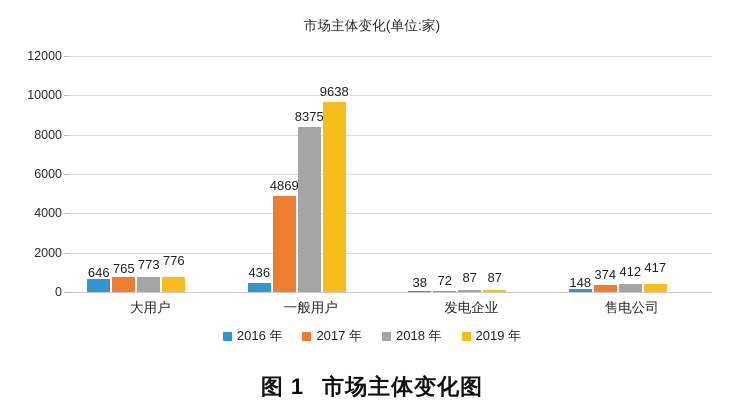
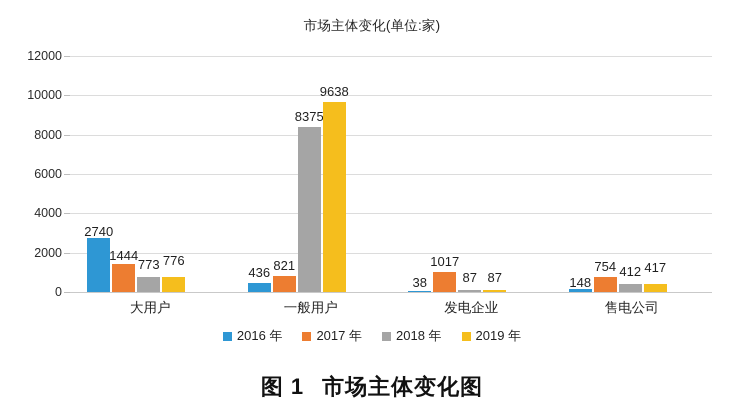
2016 年/大用户: 646 -> 2740
2017 年/大用户: 765 -> 1444
2017 年/一般用户: 4869 -> 821
2017 年/发电企业: 72 -> 1017
2017 年/售电公司: 374 -> 754
